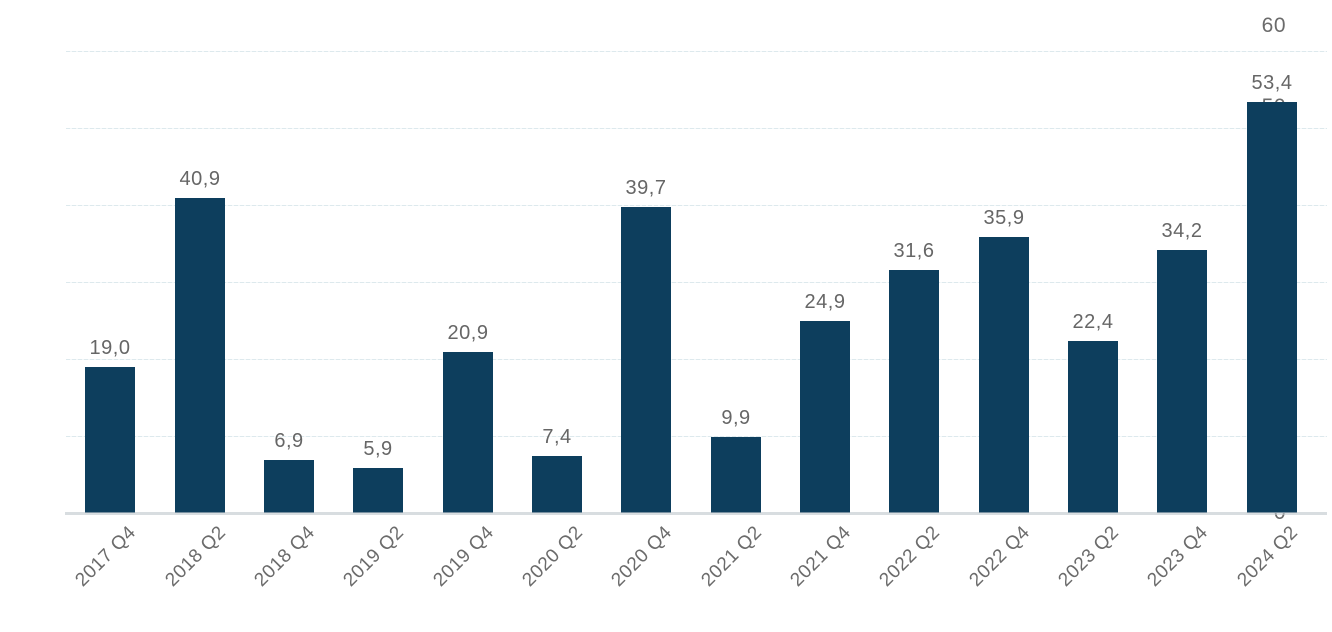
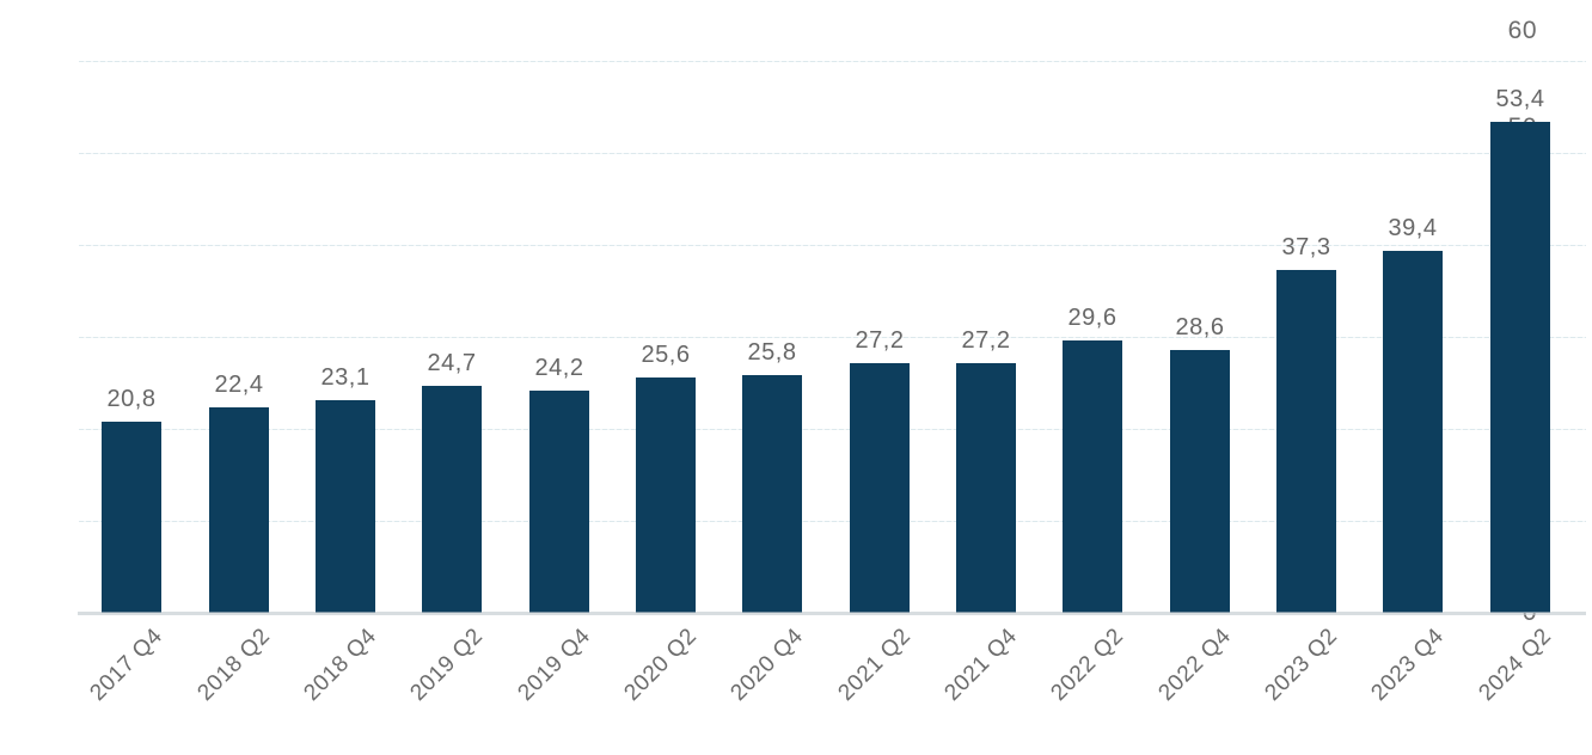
2017 Q4: 19,0 -> 20,8
2018 Q2: 40,9 -> 22,4
2018 Q4: 6,9 -> 23,1
2019 Q2: 5,9 -> 24,7
2019 Q4: 20,9 -> 24,2
2020 Q2: 7,4 -> 25,6
2020 Q4: 39,7 -> 25,8
2021 Q2: 9,9 -> 27,2
2021 Q4: 24,9 -> 27,2
2022 Q2: 31,6 -> 29,6
2022 Q4: 35,9 -> 28,6
2023 Q2: 22,4 -> 37,3
2023 Q4: 34,2 -> 39,4
